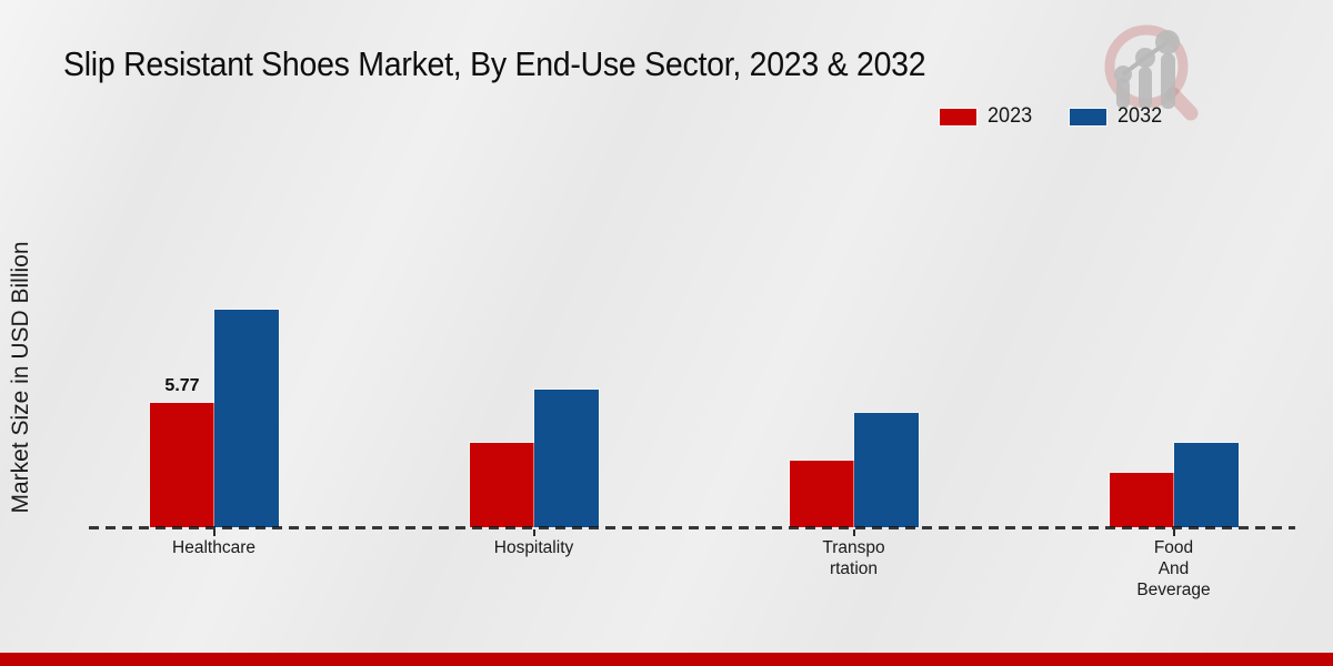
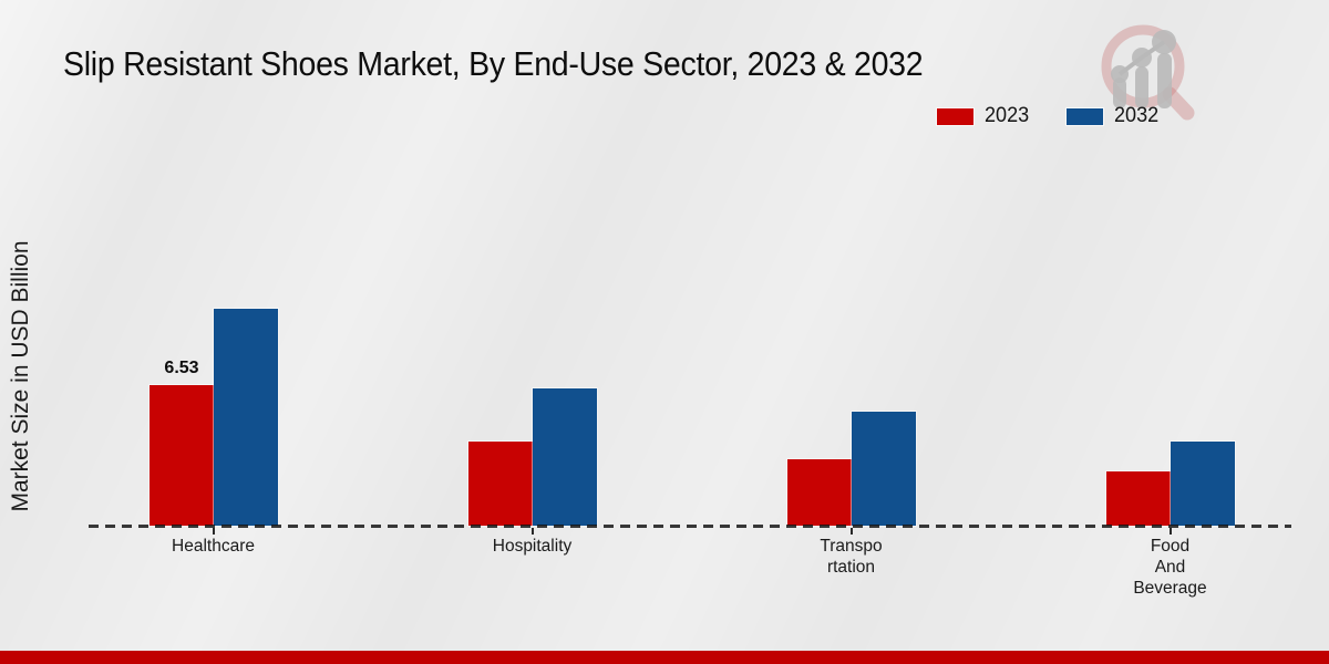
2023/Healthcare: 5.77 -> 6.53
